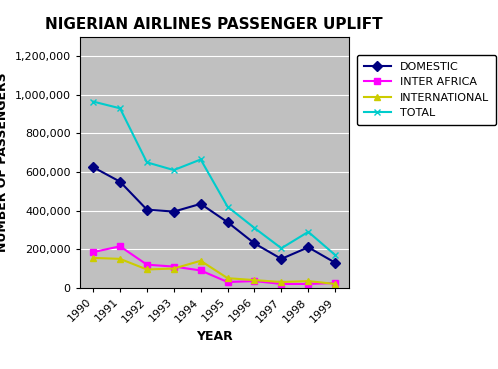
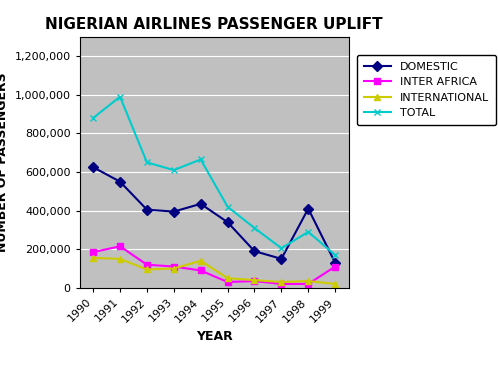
TOTAL/1990: 960,000 -> 880,000
TOTAL/1991: 930,000 -> 990,000
DOMESTIC/1996: 230,000 -> 190,000
DOMESTIC/1998: 210,000 -> 410,000
INTER AFRICA/1999: 20,000 -> 110,000
